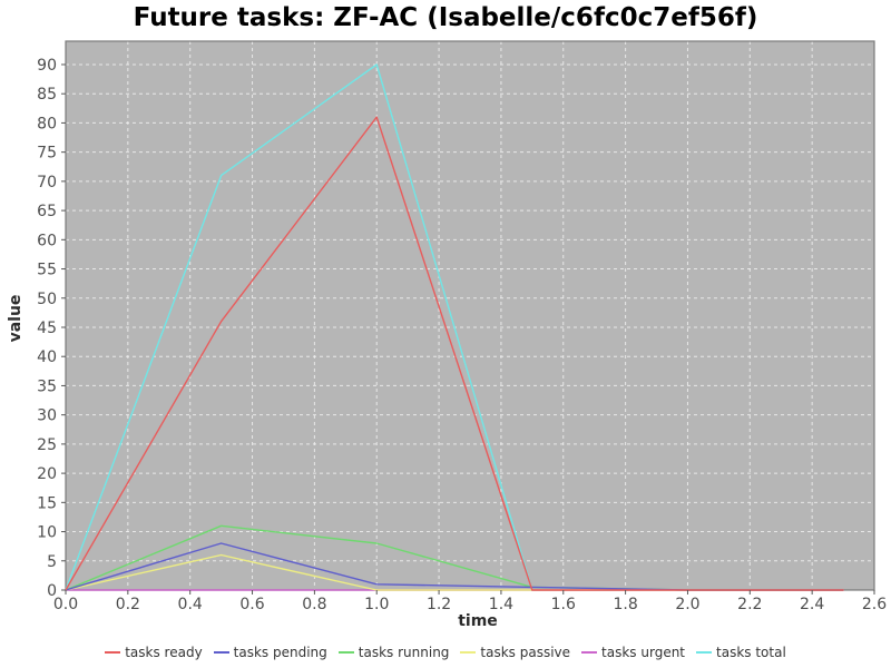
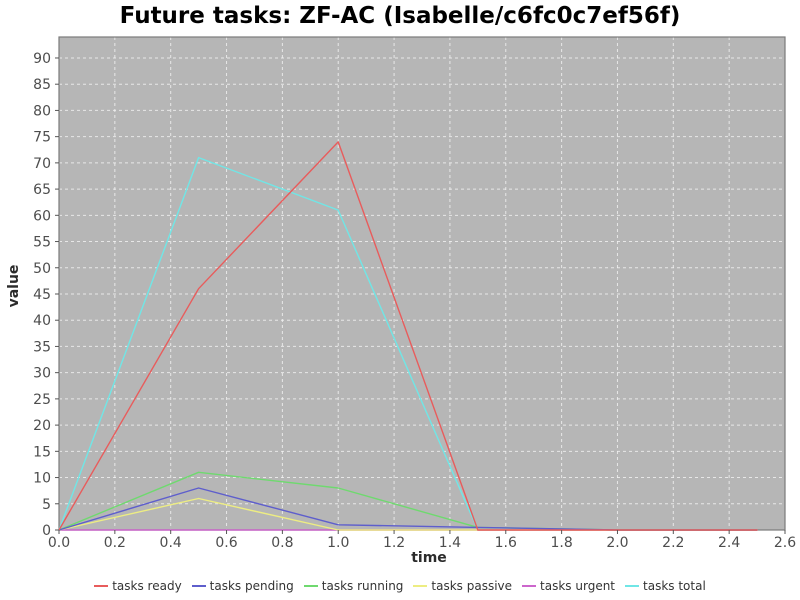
tasks ready/1.0: 81 -> 74
tasks total/1.0: 90 -> 61
